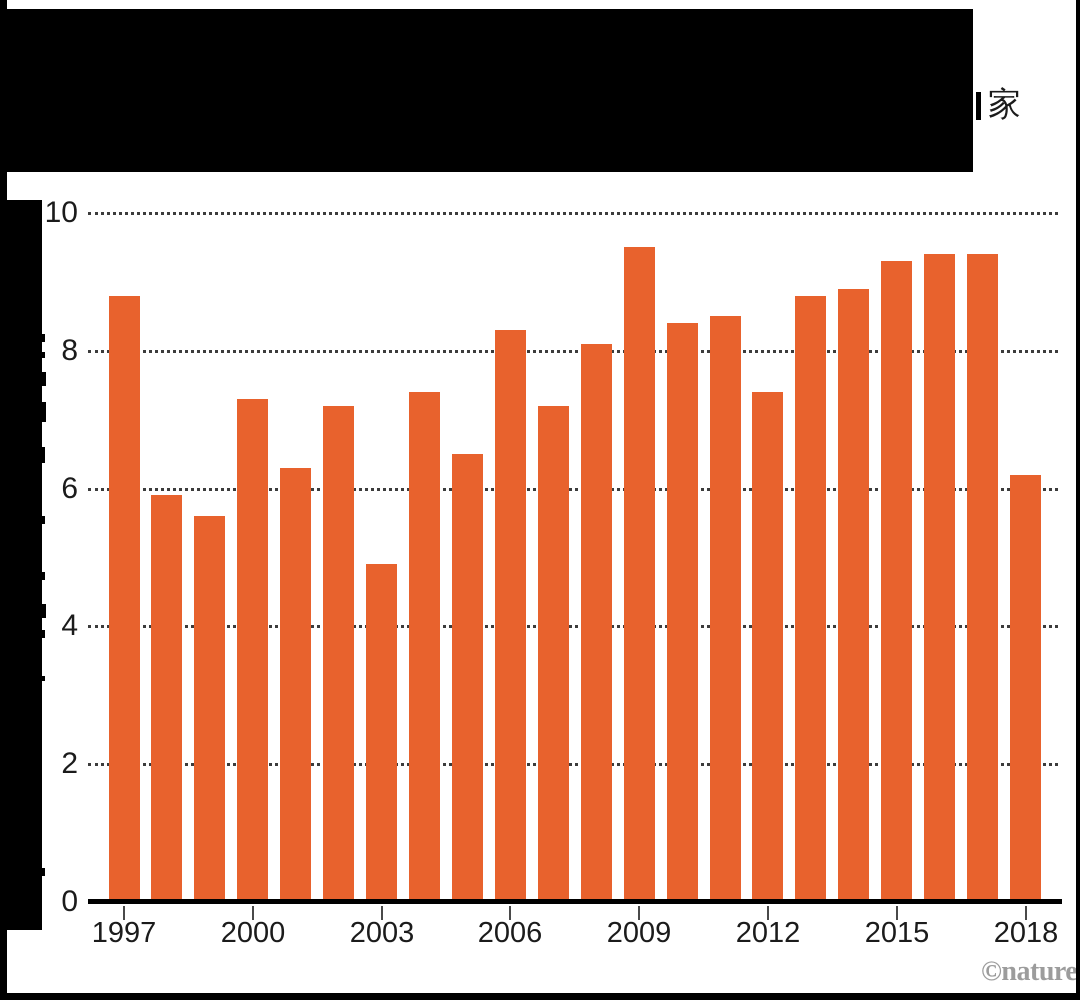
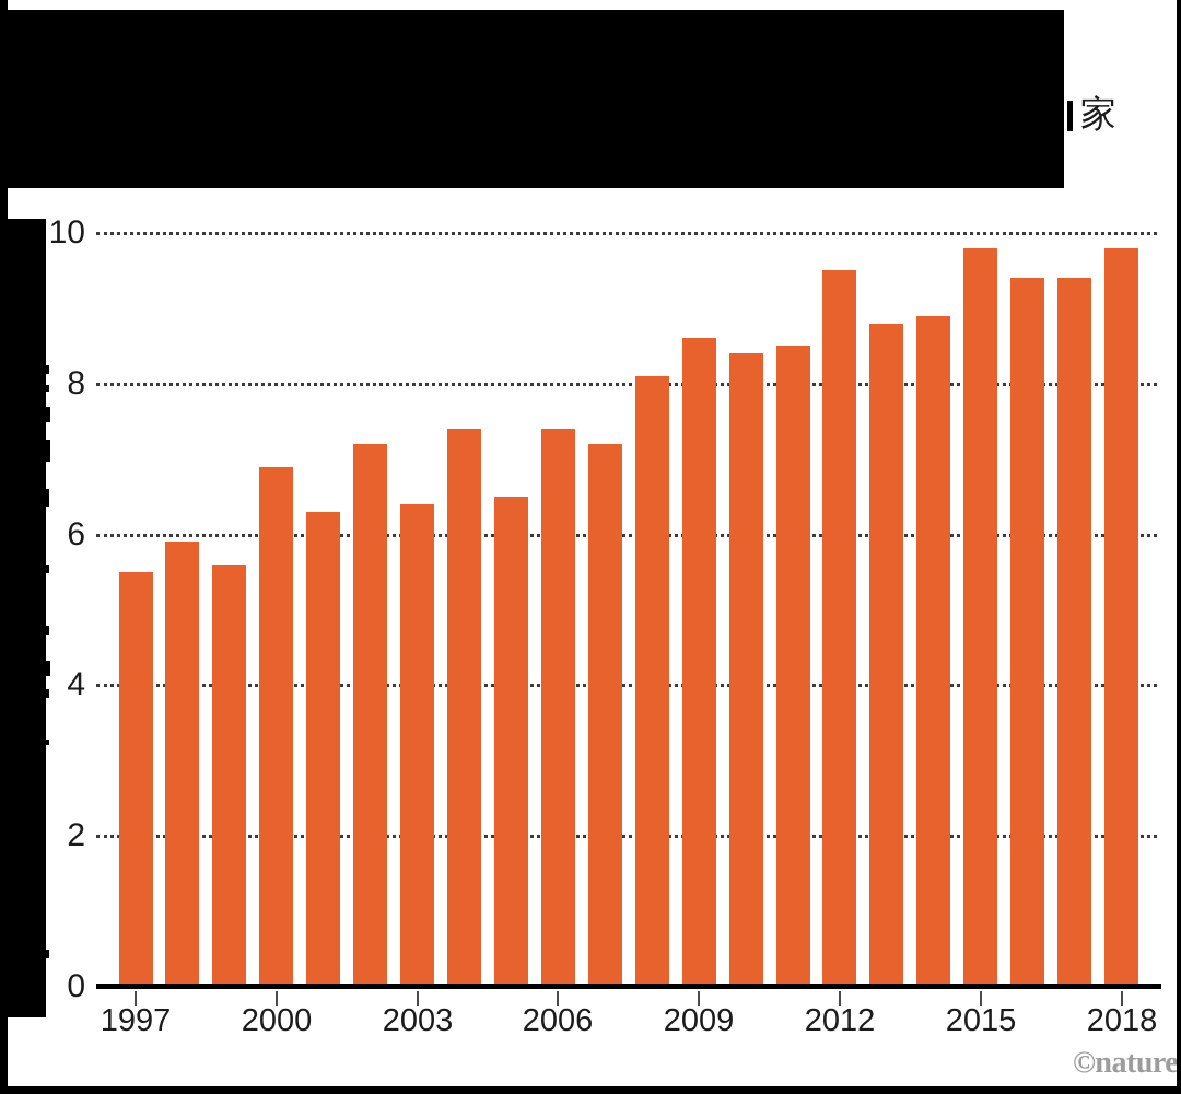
1997: 8.8 -> 5.5
2000: 7.3 -> 6.9
2003: 4.9 -> 6.4
2006: 8.3 -> 7.4
2009: 9.5 -> 8.6
2012: 7.4 -> 9.5
2015: 9.3 -> 9.8
2018: 6.2 -> 9.8
